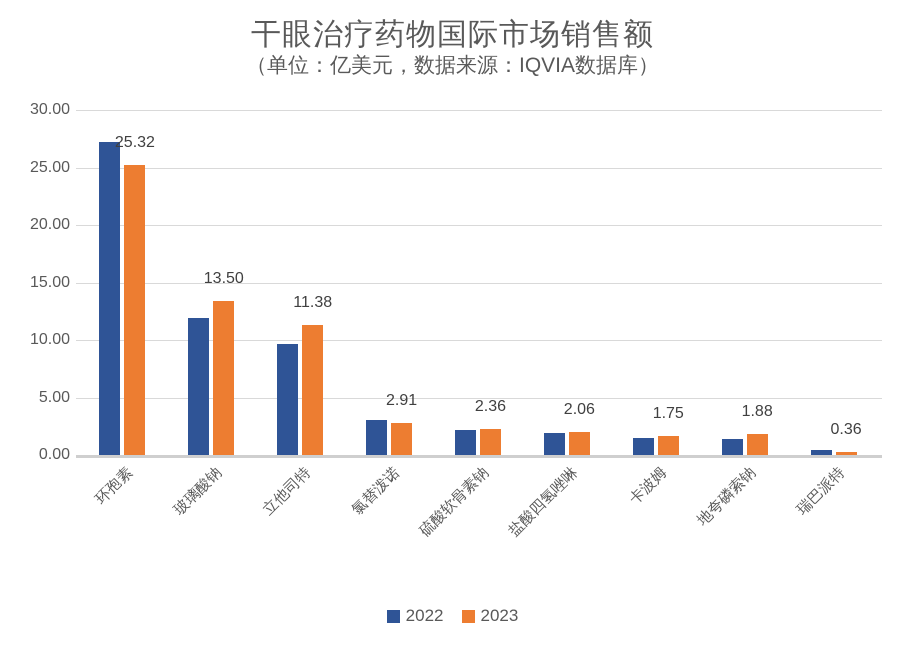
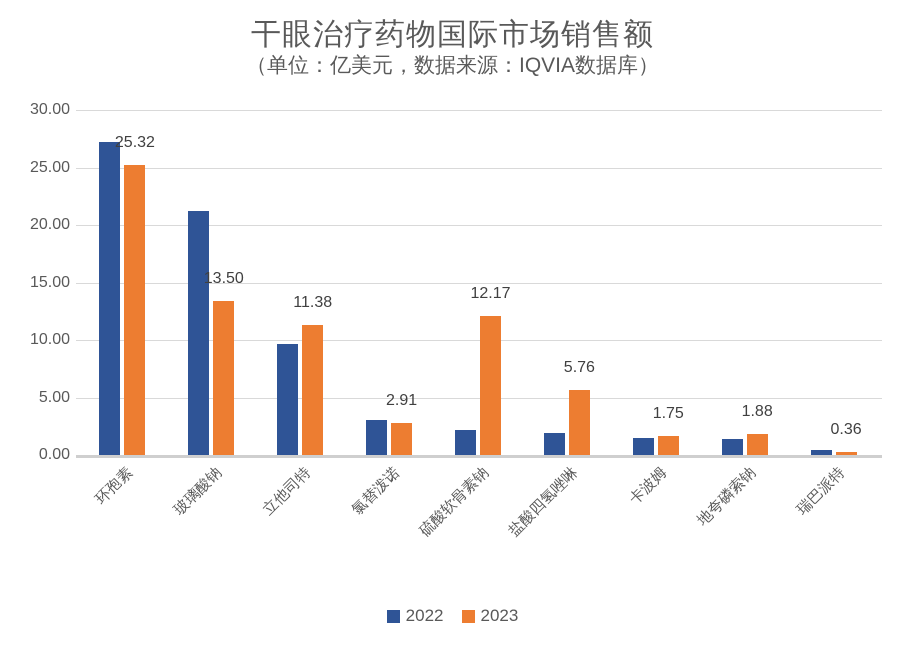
2022/玻璃酸钠: 12.0 -> 21.3
2023/硫酸软骨素钠: 2.36 -> 12.17
2023/盐酸四氢唑啉: 2.06 -> 5.76
